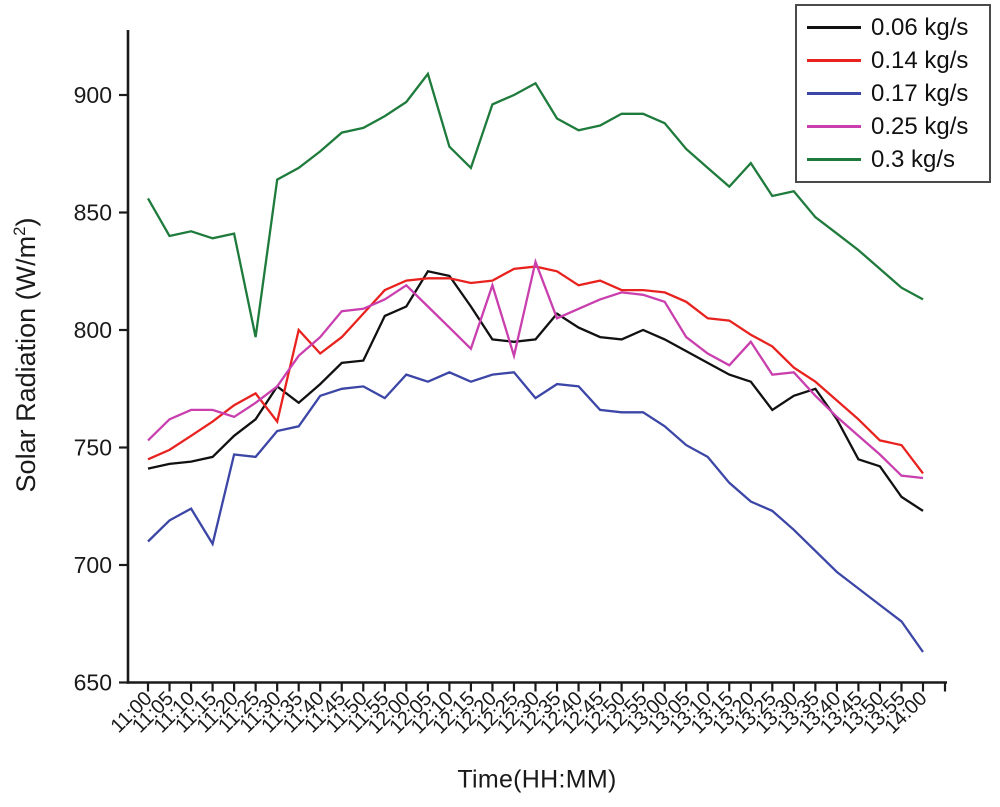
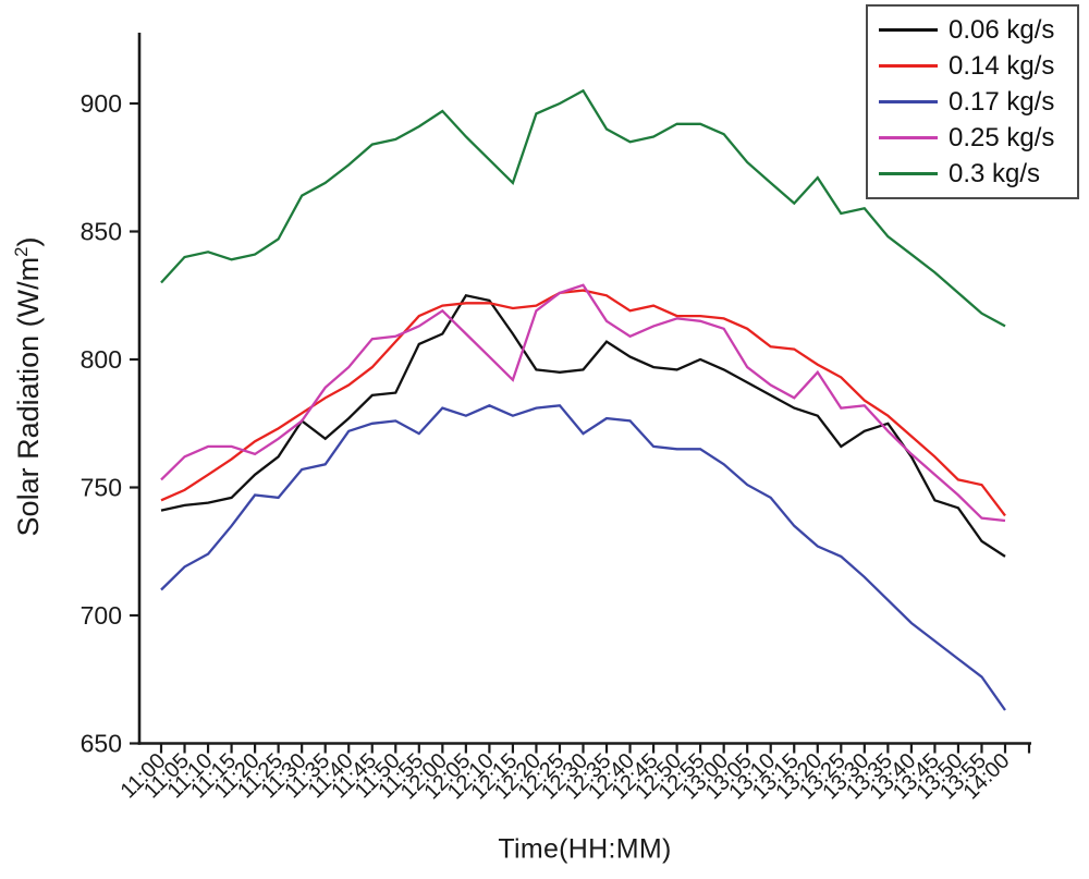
0.3 kg/s/11:00: 856 -> 830
0.17 kg/s/11:15: 709 -> 735
0.3 kg/s/11:25: 797 -> 847
0.14 kg/s/11:30: 761 -> 779
0.14 kg/s/11:35: 800 -> 785
0.3 kg/s/12:05: 909 -> 887
0.25 kg/s/12:25: 789 -> 826
0.25 kg/s/12:35: 805 -> 815
